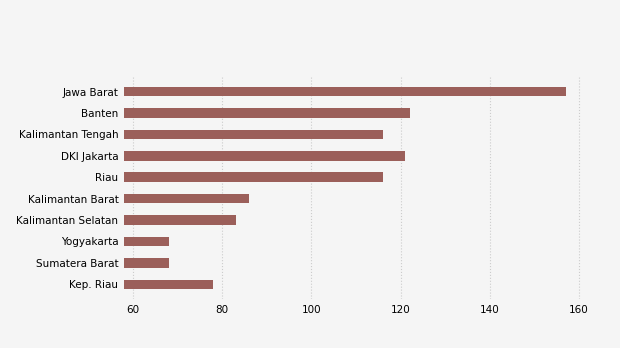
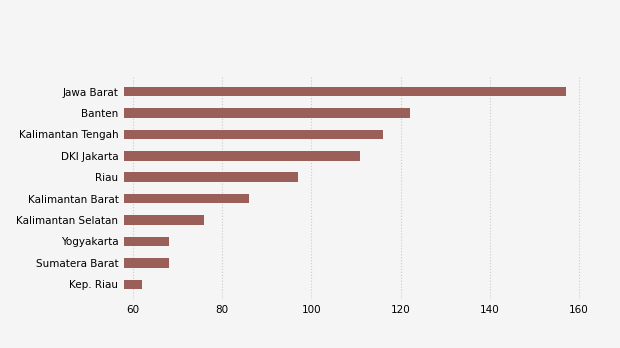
DKI Jakarta: 121 -> 111
Riau: 116 -> 97
Kalimantan Selatan: 83 -> 76
Kep. Riau: 78 -> 62
